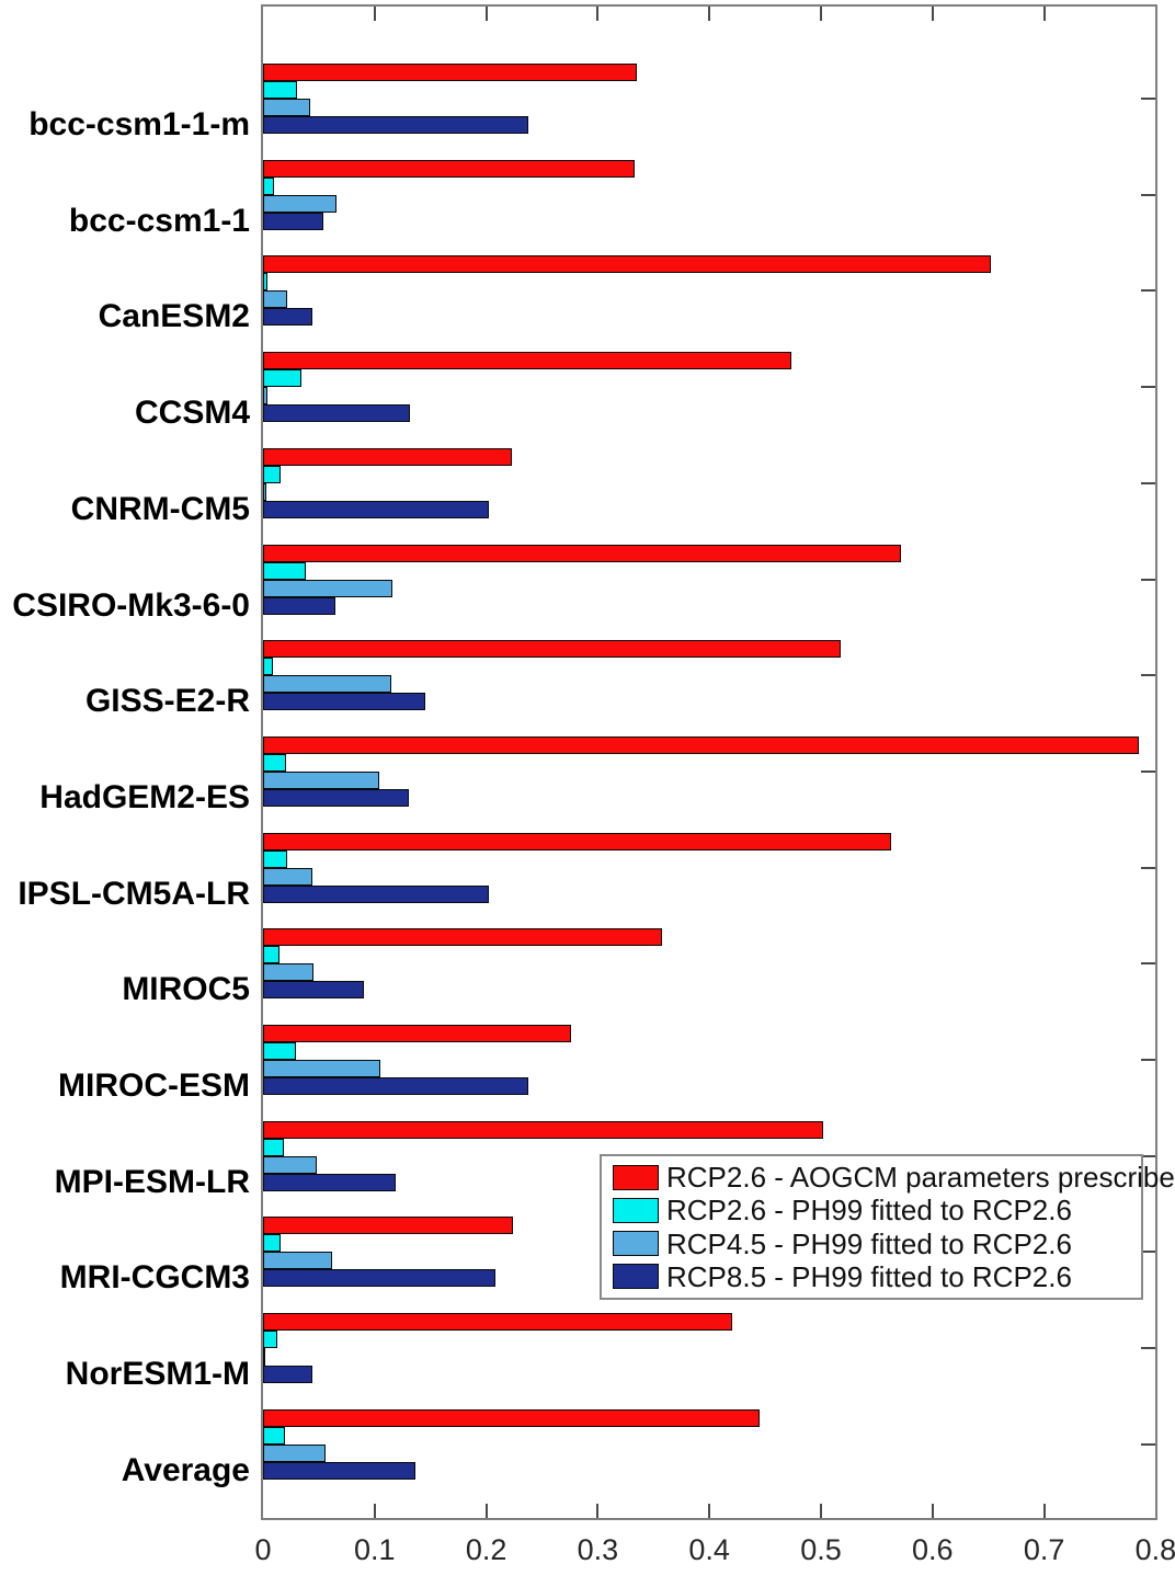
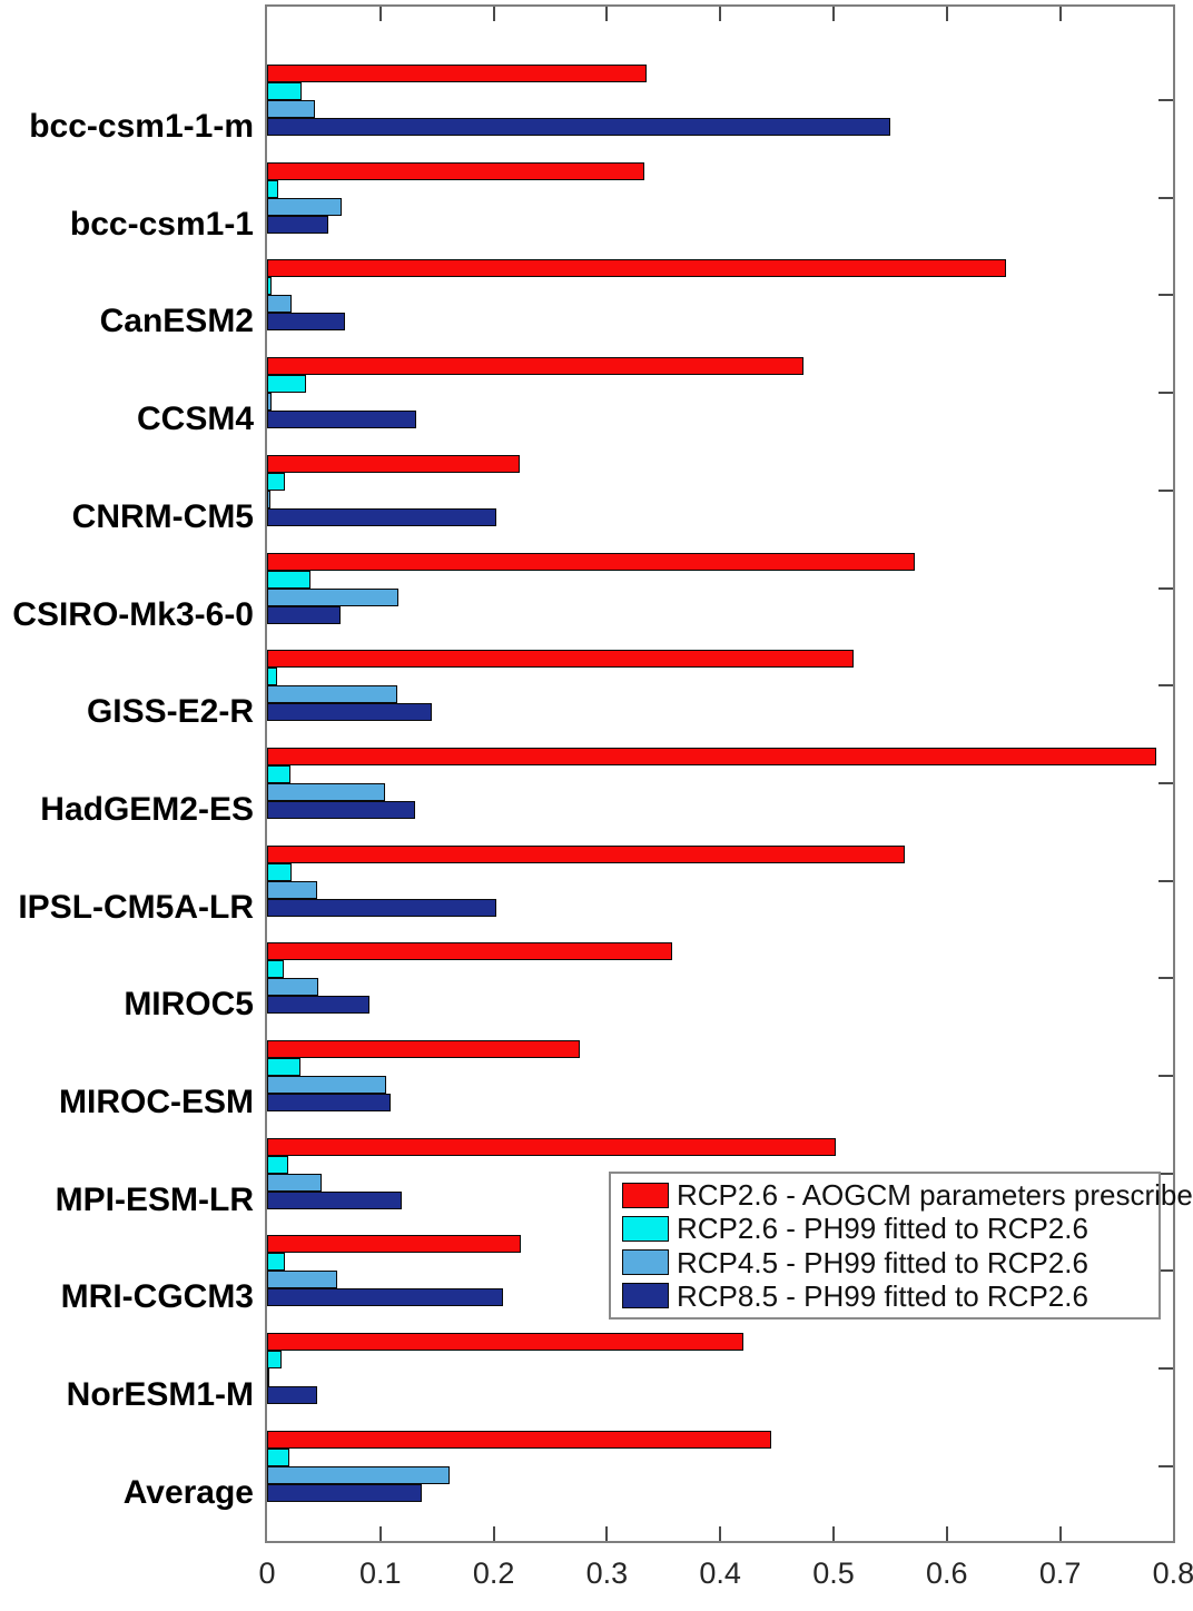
RCP8.5 - PH99 fitted to RCP2.6/bcc-csm1-1-m: 0.238 -> 0.550
RCP8.5 - PH99 fitted to RCP2.6/CanESM2: 0.044 -> 0.069
RCP8.5 - PH99 fitted to RCP2.6/MIROC-ESM: 0.238 -> 0.109
RCP4.5 - PH99 fitted to RCP2.6/Average: 0.056 -> 0.161
